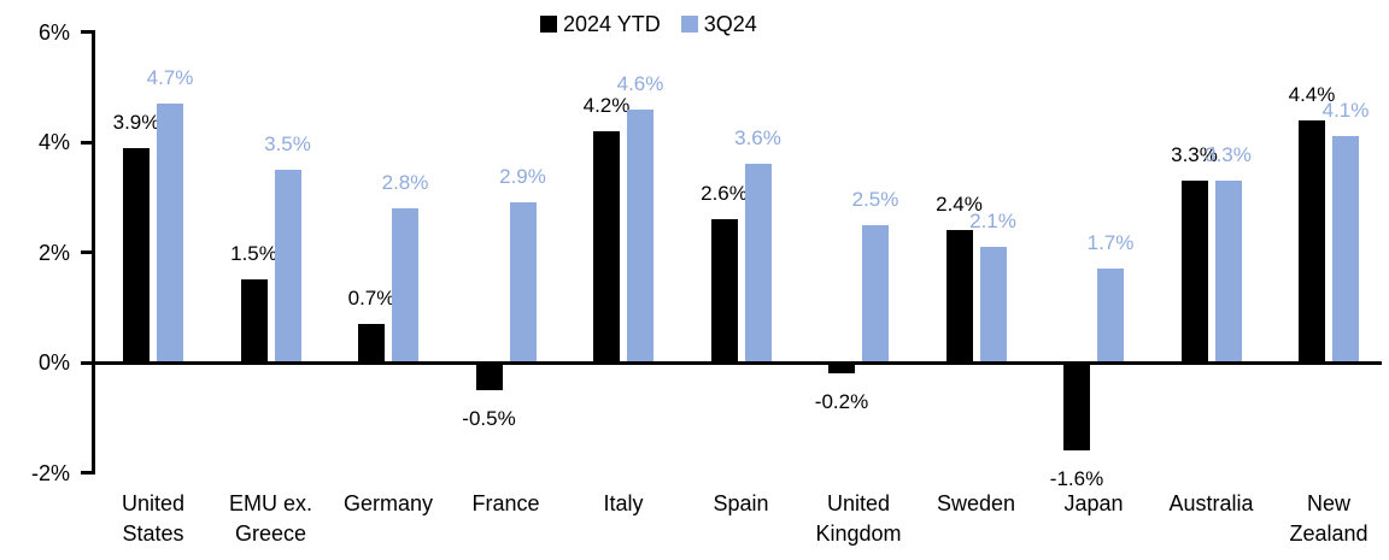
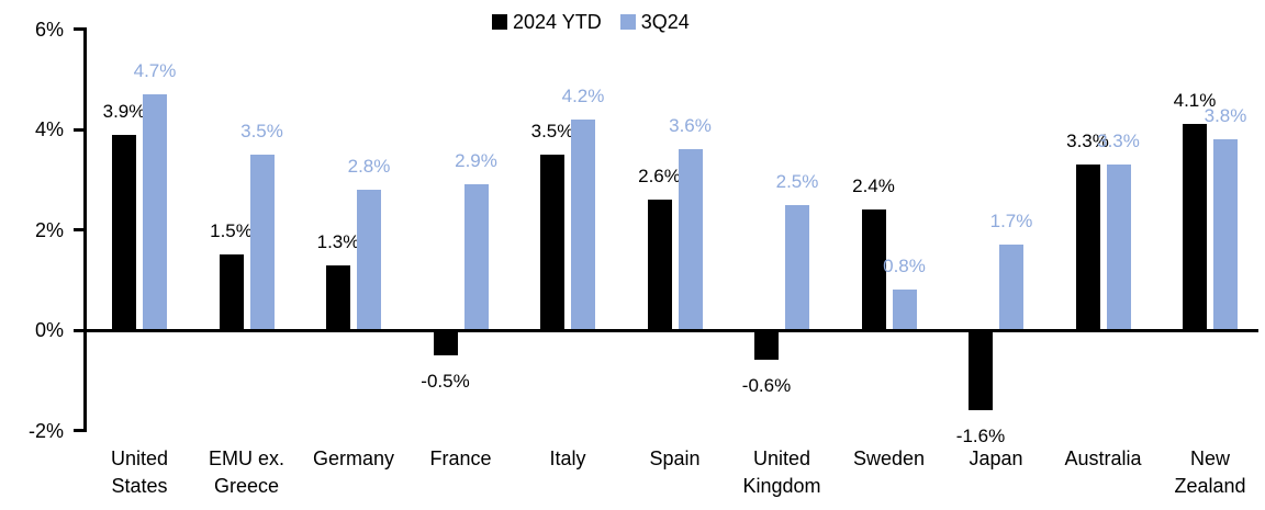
2024 YTD/Germany: 0.7% -> 1.3%
2024 YTD/Italy: 4.2% -> 3.5%
3Q24/Italy: 4.6% -> 4.2%
2024 YTD/United Kingdom: -0.2% -> -0.6%
3Q24/Sweden: 2.1% -> 0.8%
2024 YTD/New Zealand: 4.4% -> 4.1%
3Q24/New Zealand: 4.1% -> 3.8%
